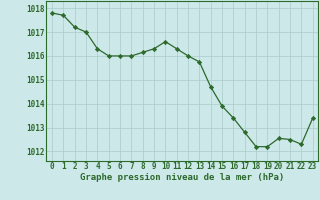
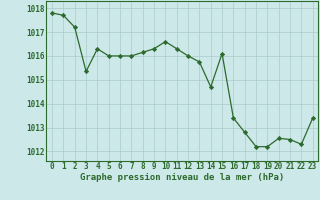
3: 1017.00 -> 1015.35
15: 1013.90 -> 1016.10
